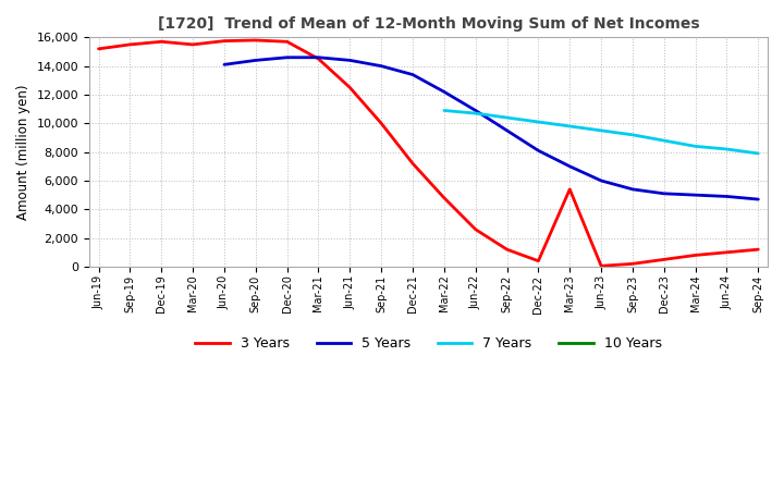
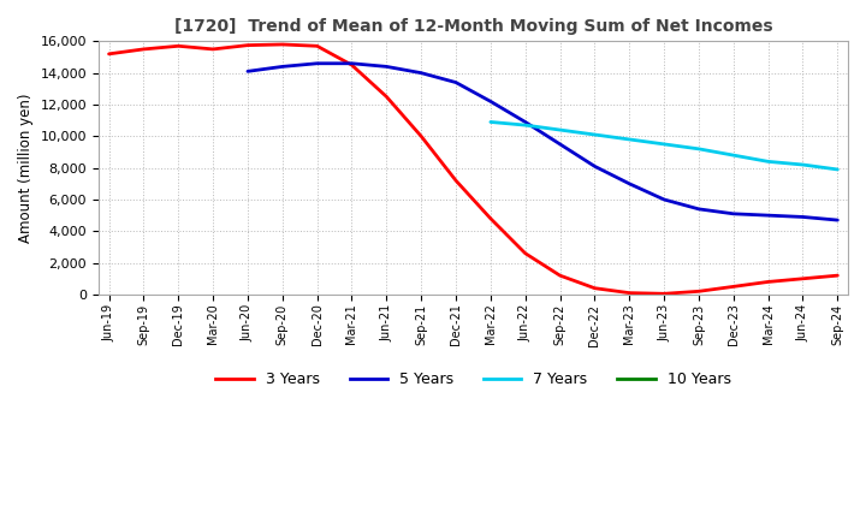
3 Years/Mar-23: 5,400 -> 100
